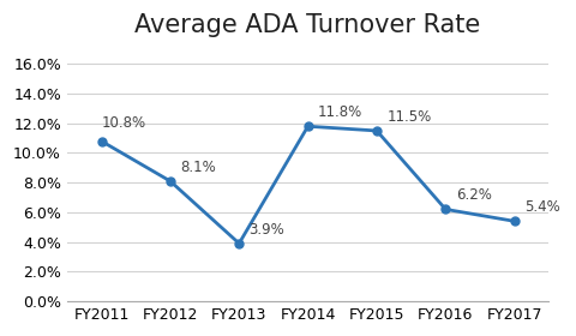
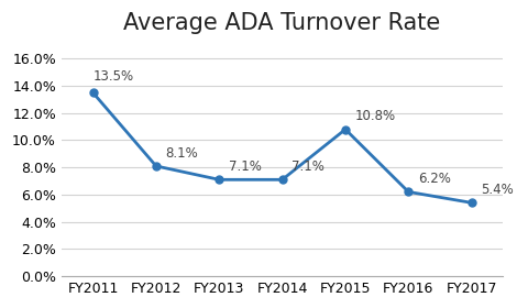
FY2011: 10.8% -> 13.5%
FY2013: 3.9% -> 7.1%
FY2014: 11.8% -> 7.1%
FY2015: 11.5% -> 10.8%
